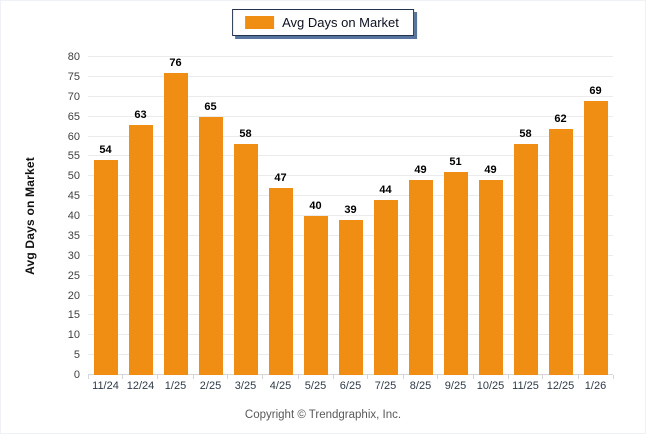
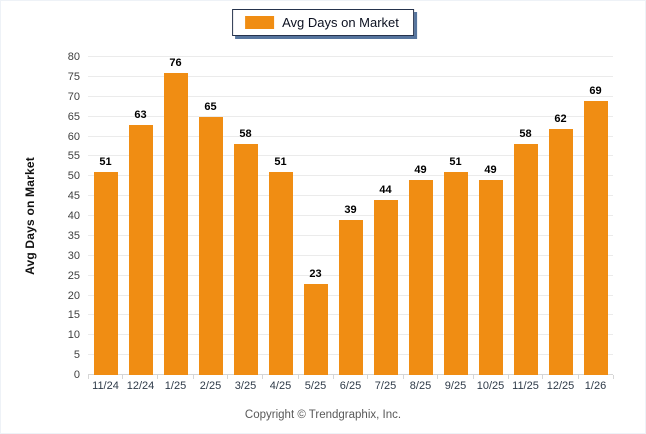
11/24: 54 -> 51
4/25: 47 -> 51
5/25: 40 -> 23
